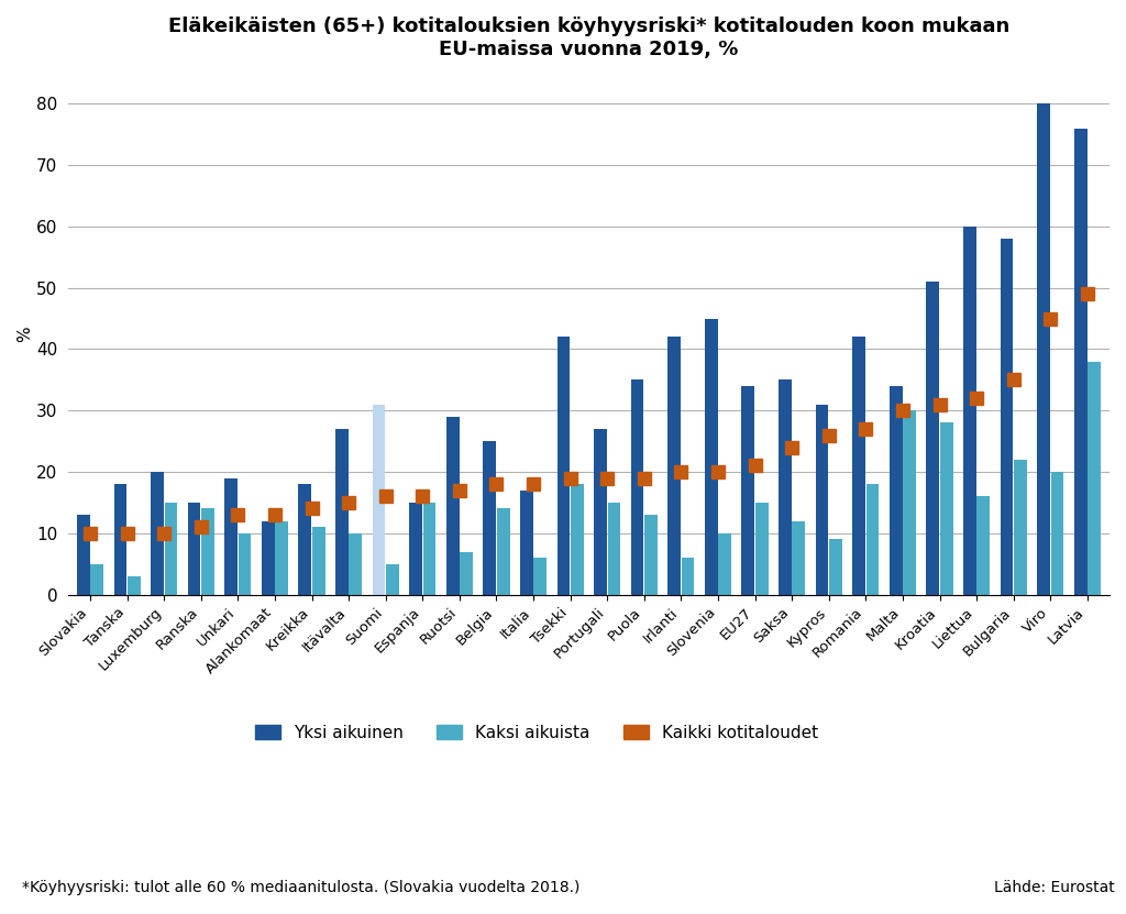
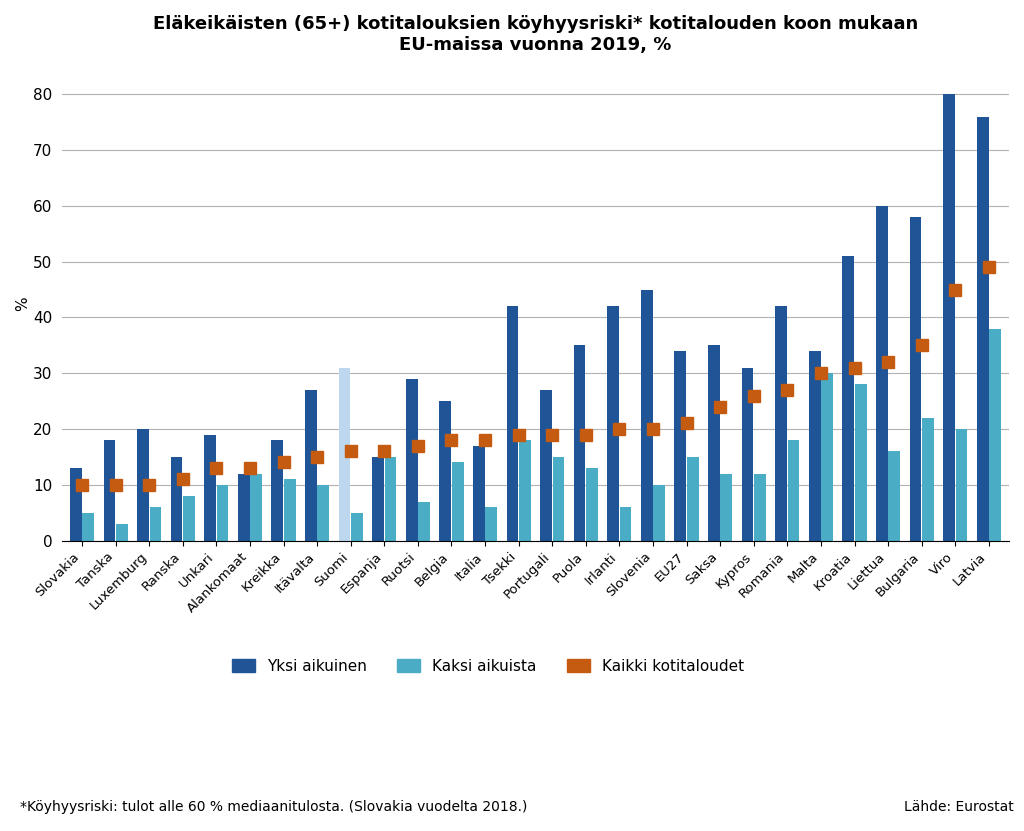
Kaksi aikuista/Luxemburg: 15 -> 6
Kaksi aikuista/Ranska: 14 -> 8
Kaksi aikuista/Kypros: 9 -> 12
